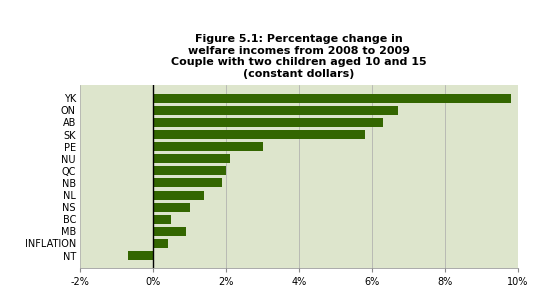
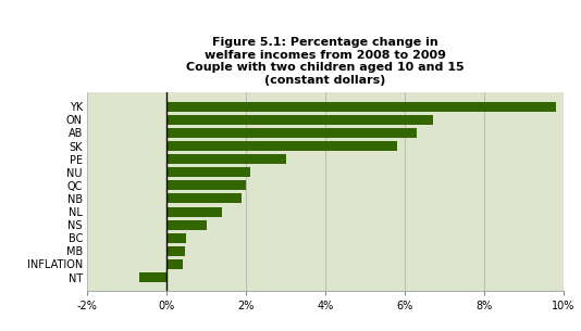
MB: 0.90% -> 0.45%
